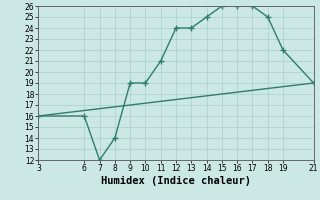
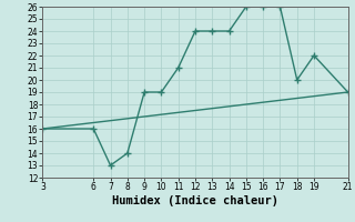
7: 12 -> 13
14: 25 -> 24
18: 25 -> 20
